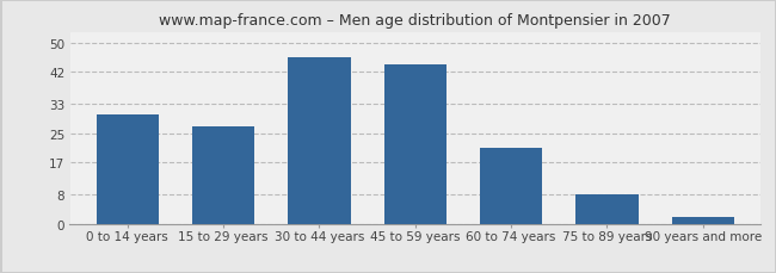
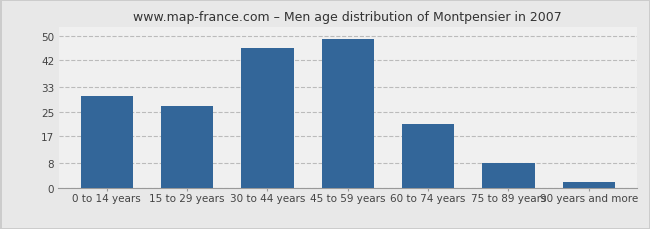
45 to 59 years: 44 -> 49
